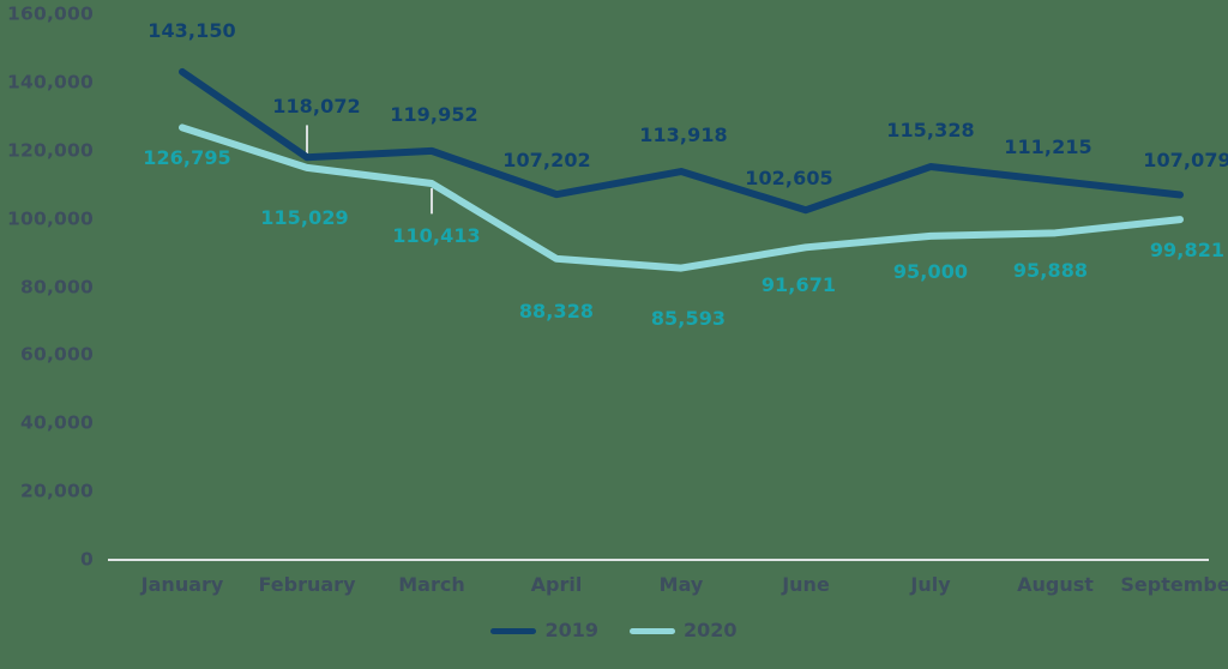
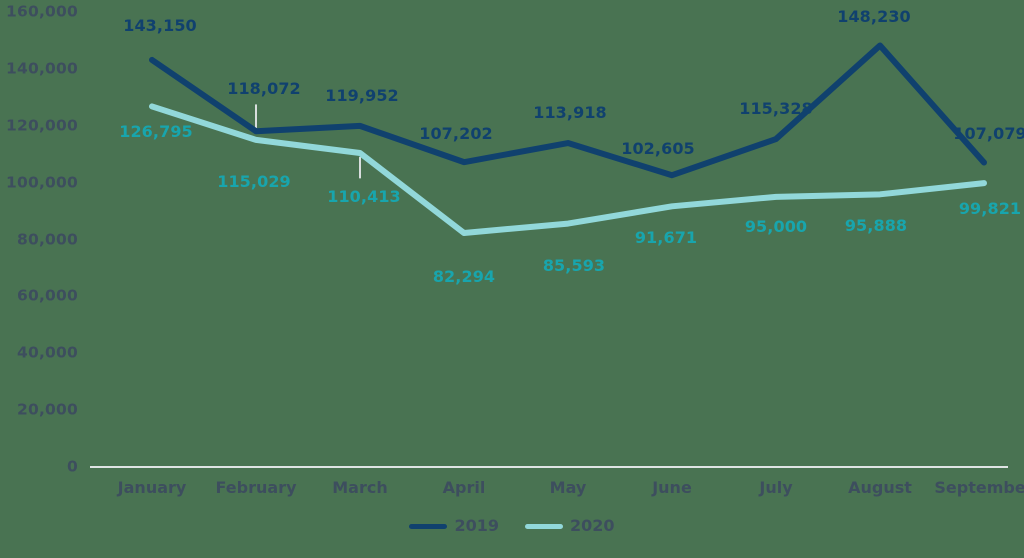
2020/April: 88,328 -> 82,294
2019/August: 111,215 -> 148,230
